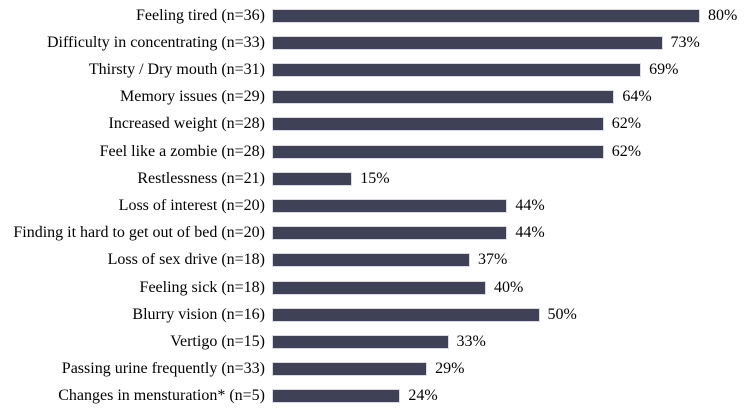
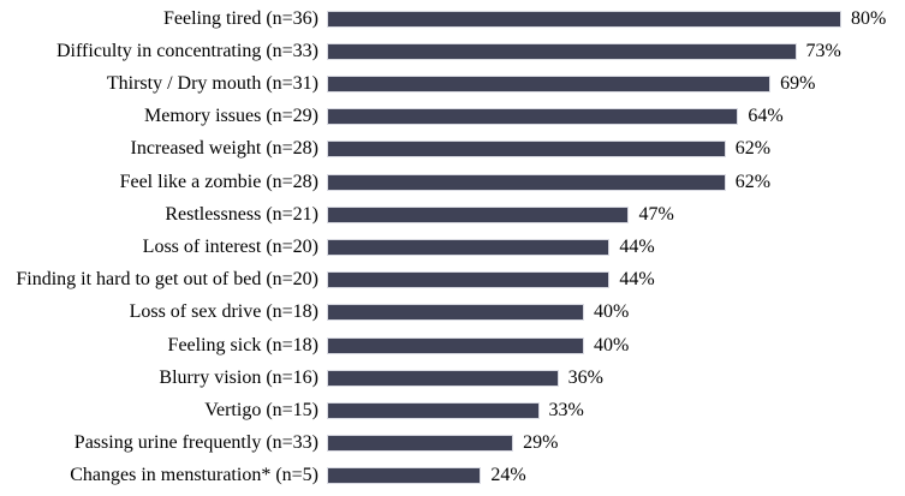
Restlessness (n=21): 15% -> 47%
Loss of sex drive (n=18): 37% -> 40%
Blurry vision (n=16): 50% -> 36%
